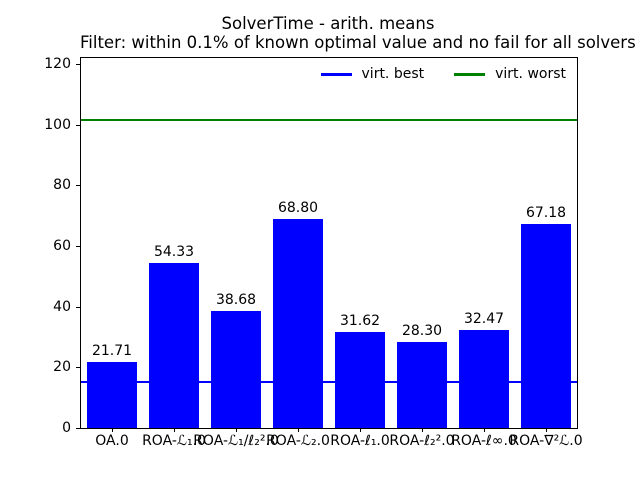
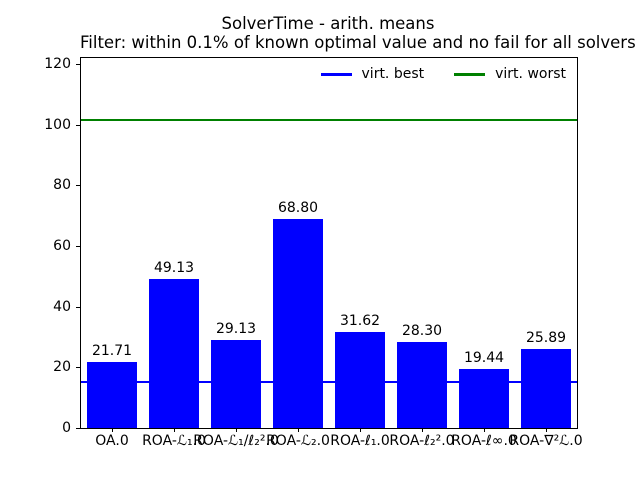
ROA-ℒ₁.0: 54.33 -> 49.13
ROA-ℒ₁/ℓ₂².0: 38.68 -> 29.13
ROA-ℓ∞.0: 32.47 -> 19.44
ROA-∇²ℒ.0: 67.18 -> 25.89
